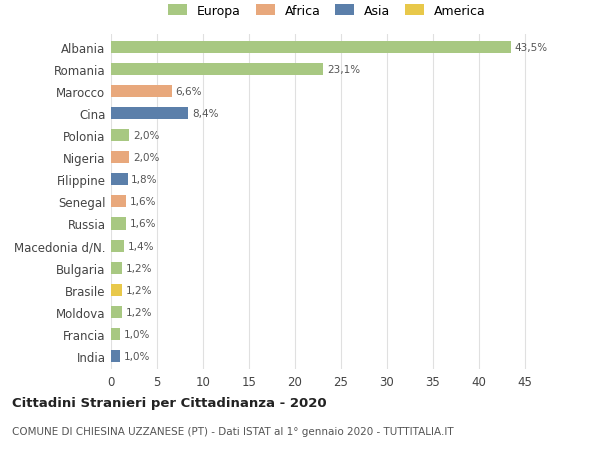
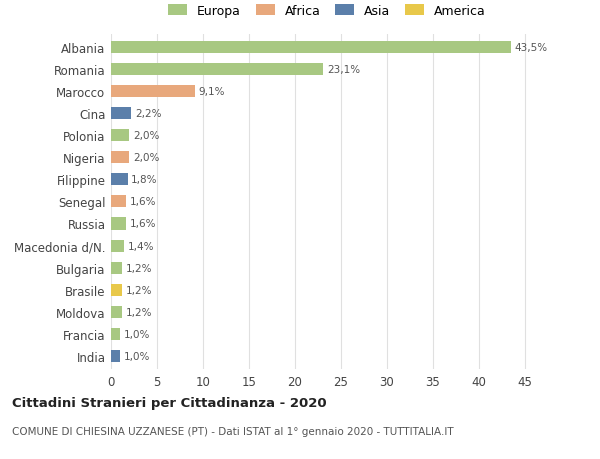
Marocco: 6,6% -> 9,1%
Cina: 8,4% -> 2,2%
